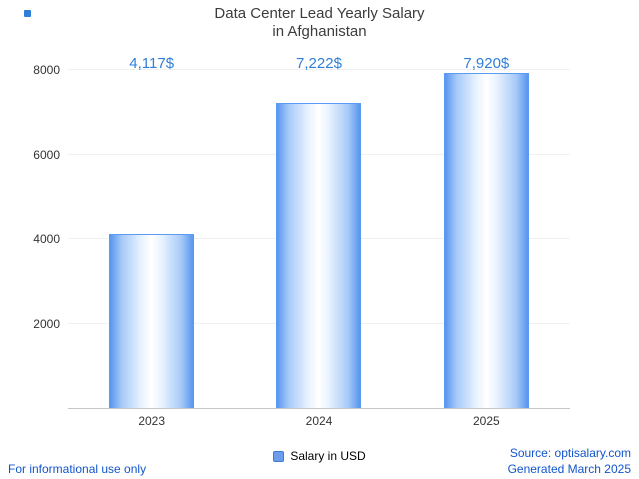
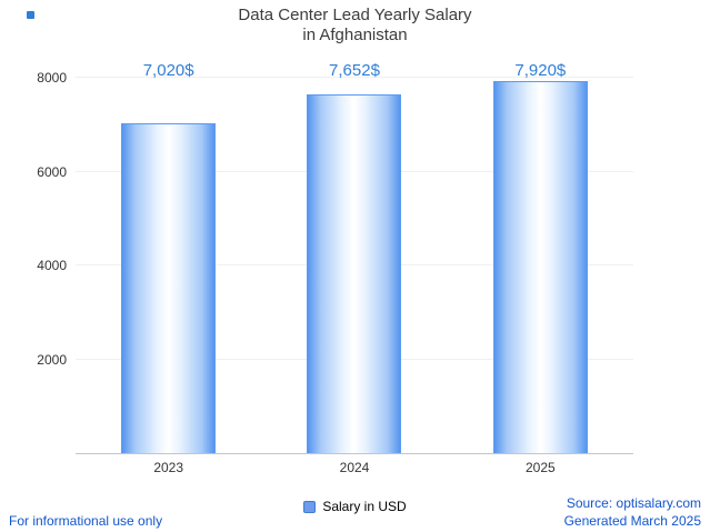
2023: 4,117 -> 7,020
2024: 7,222 -> 7,652
